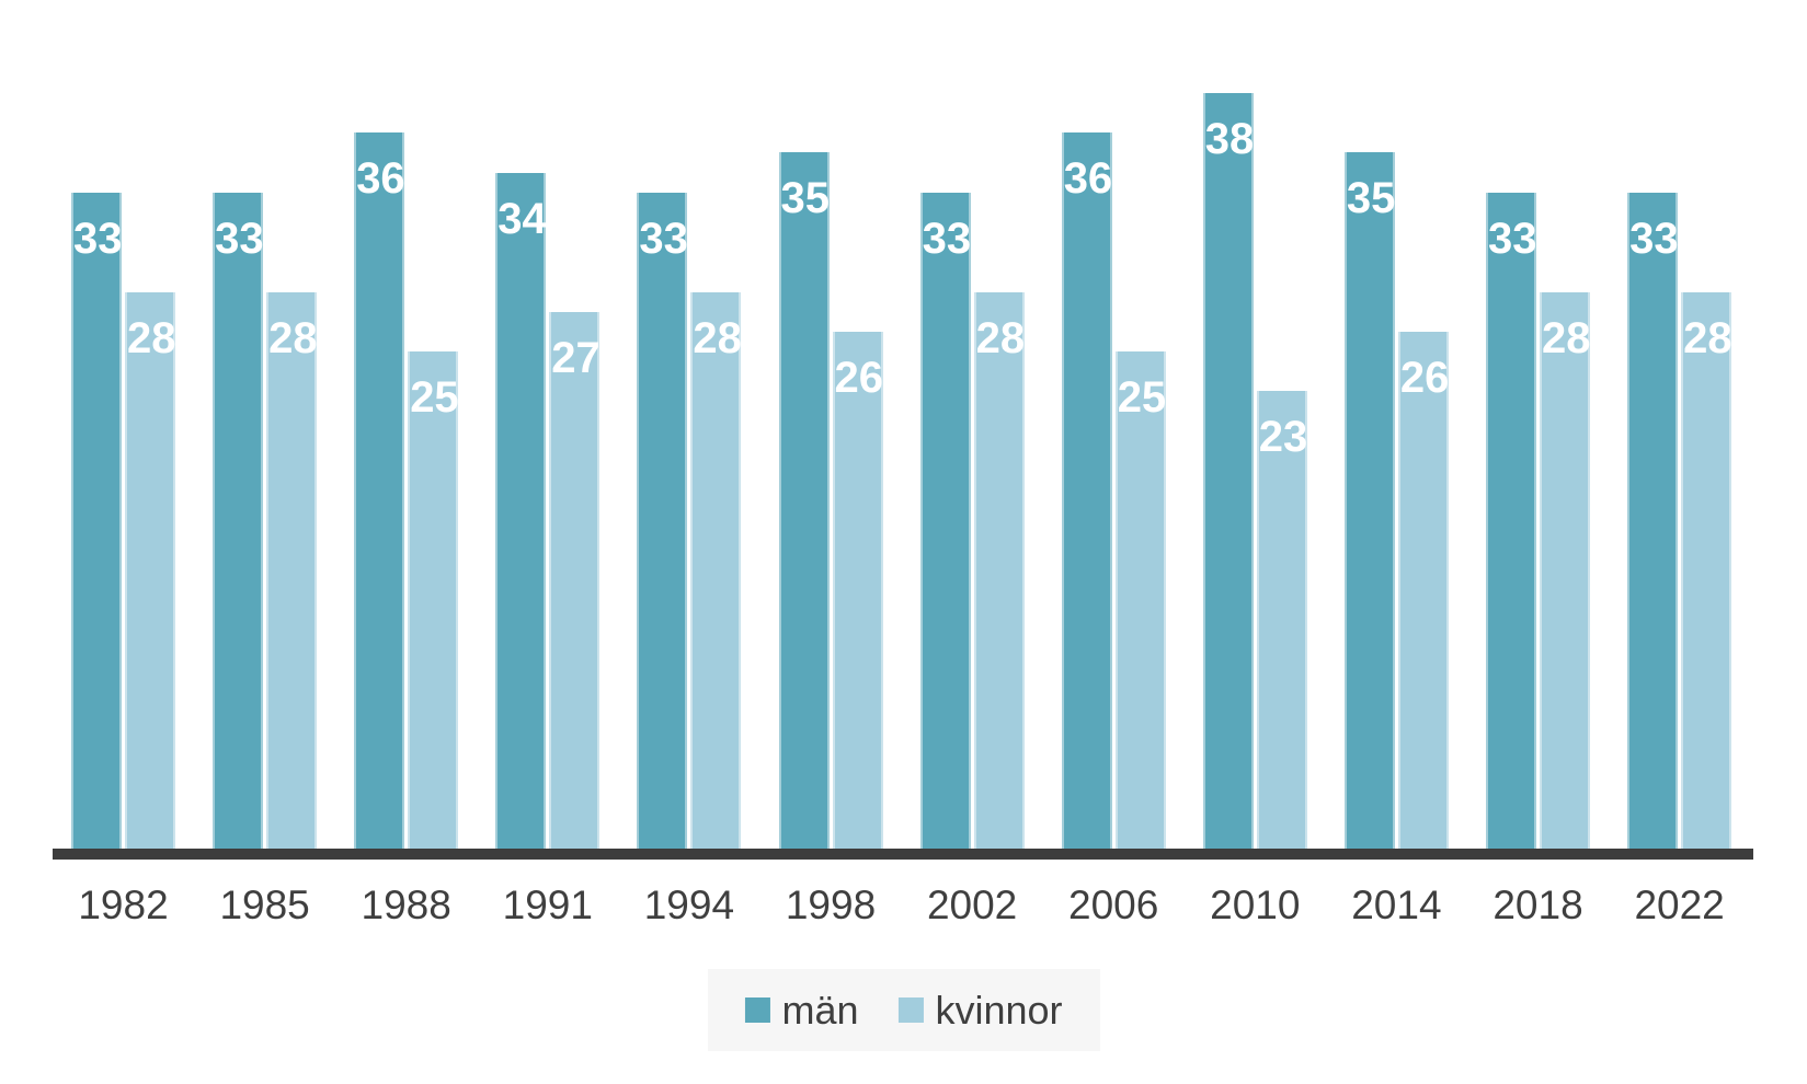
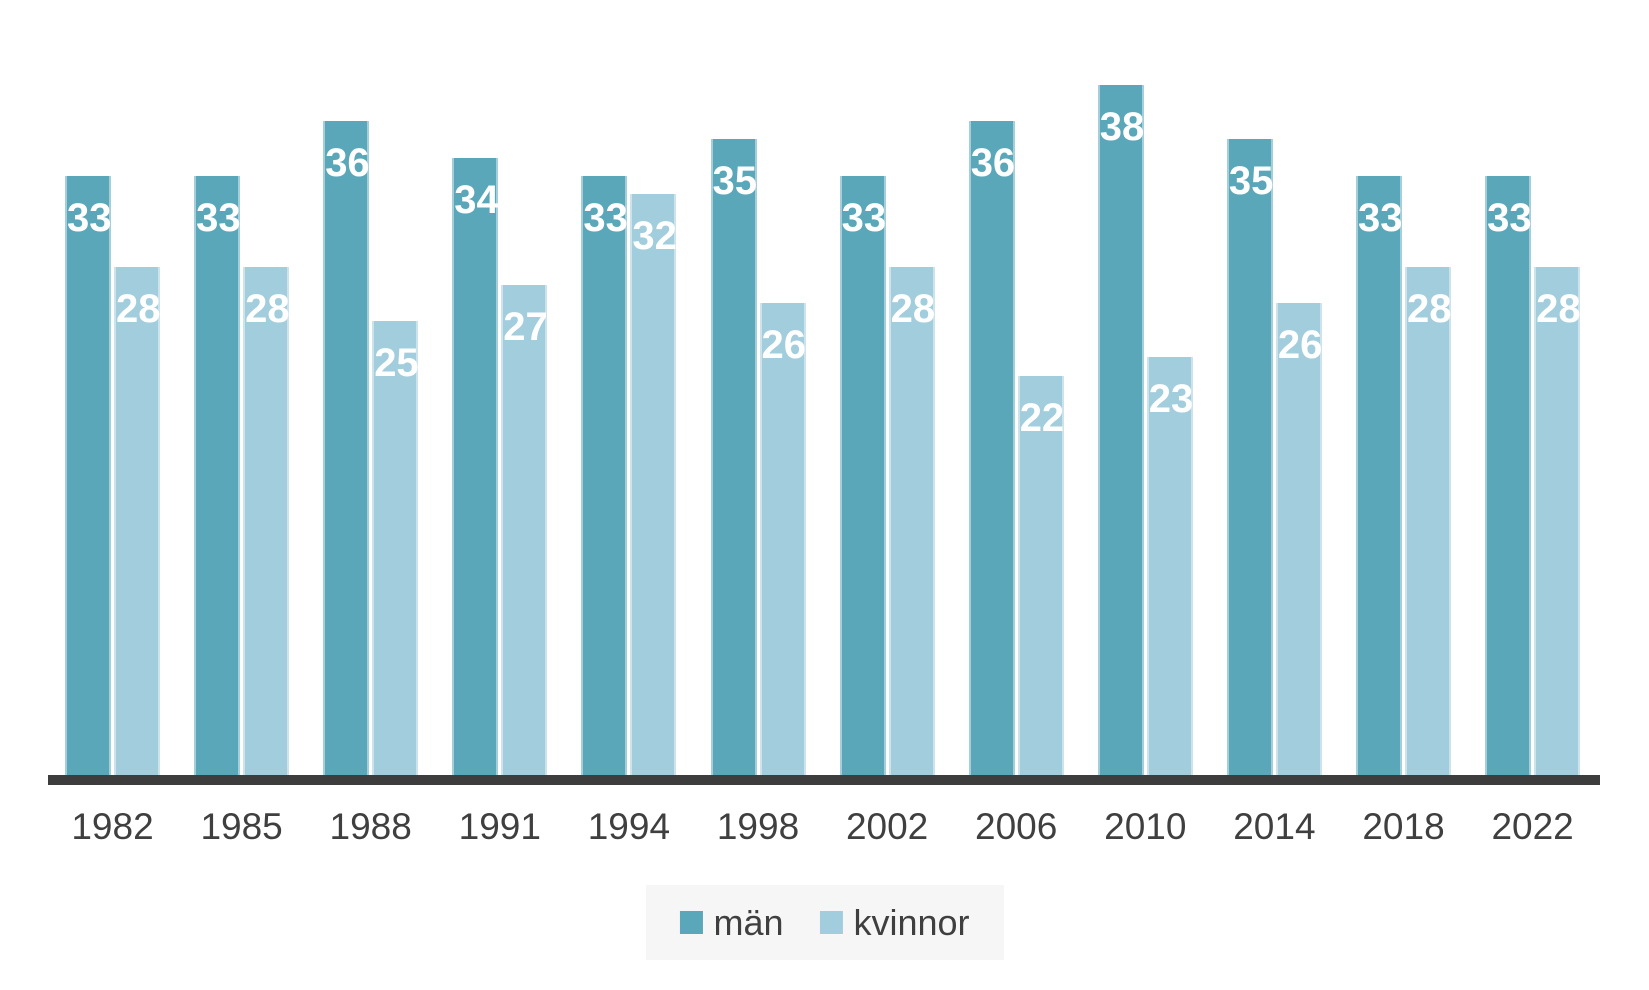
kvinnor/1994: 28 -> 32
kvinnor/2006: 25 -> 22
